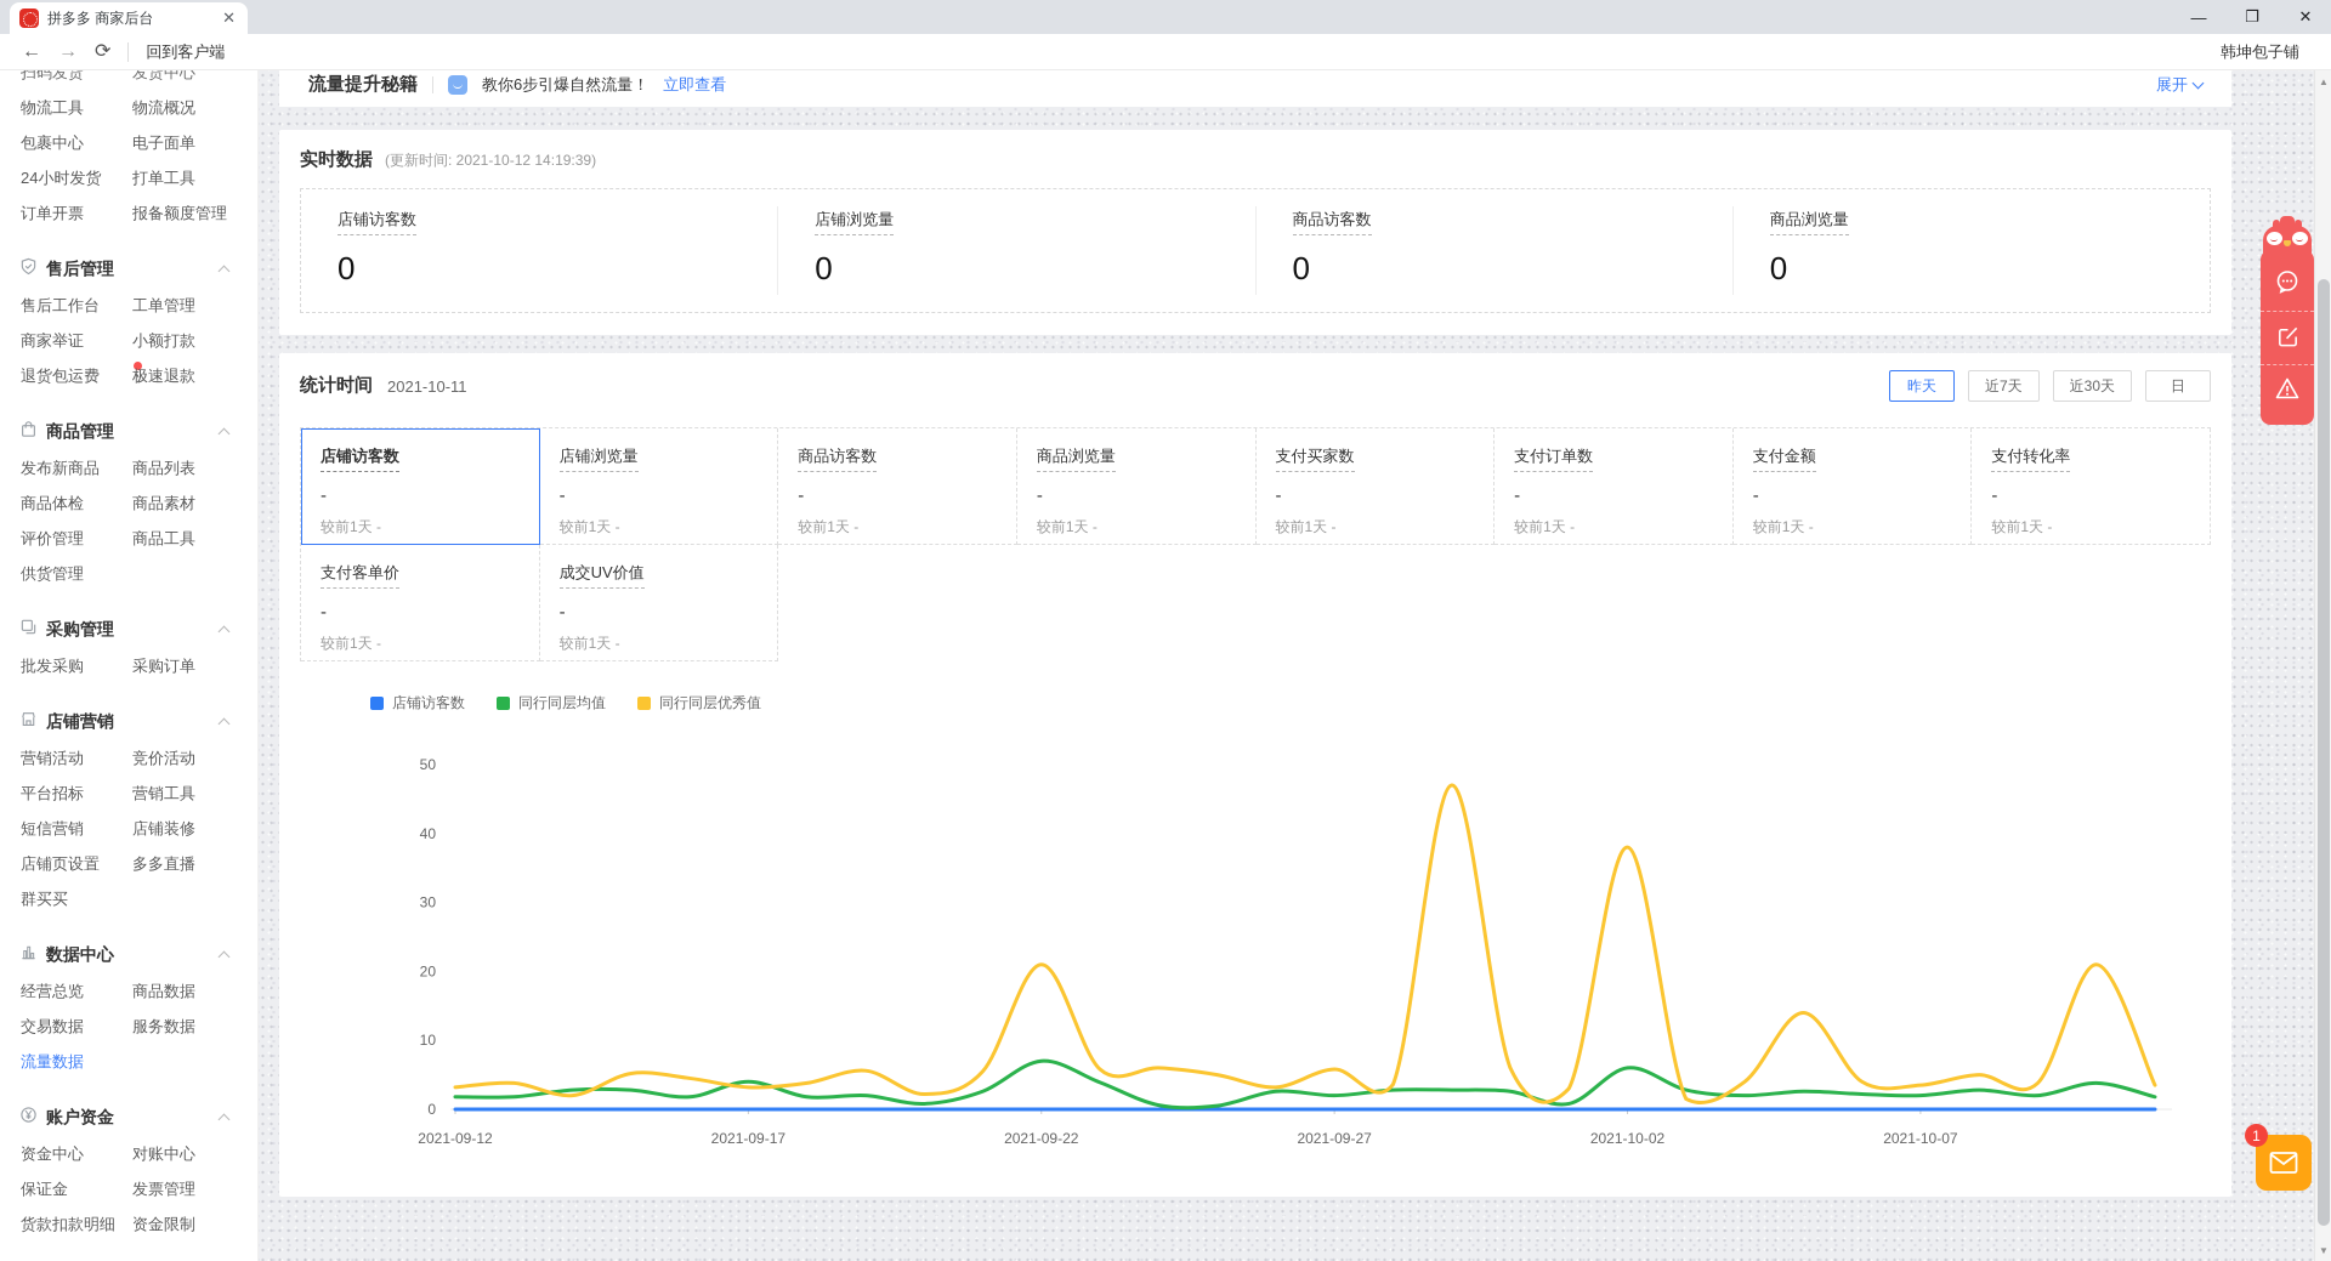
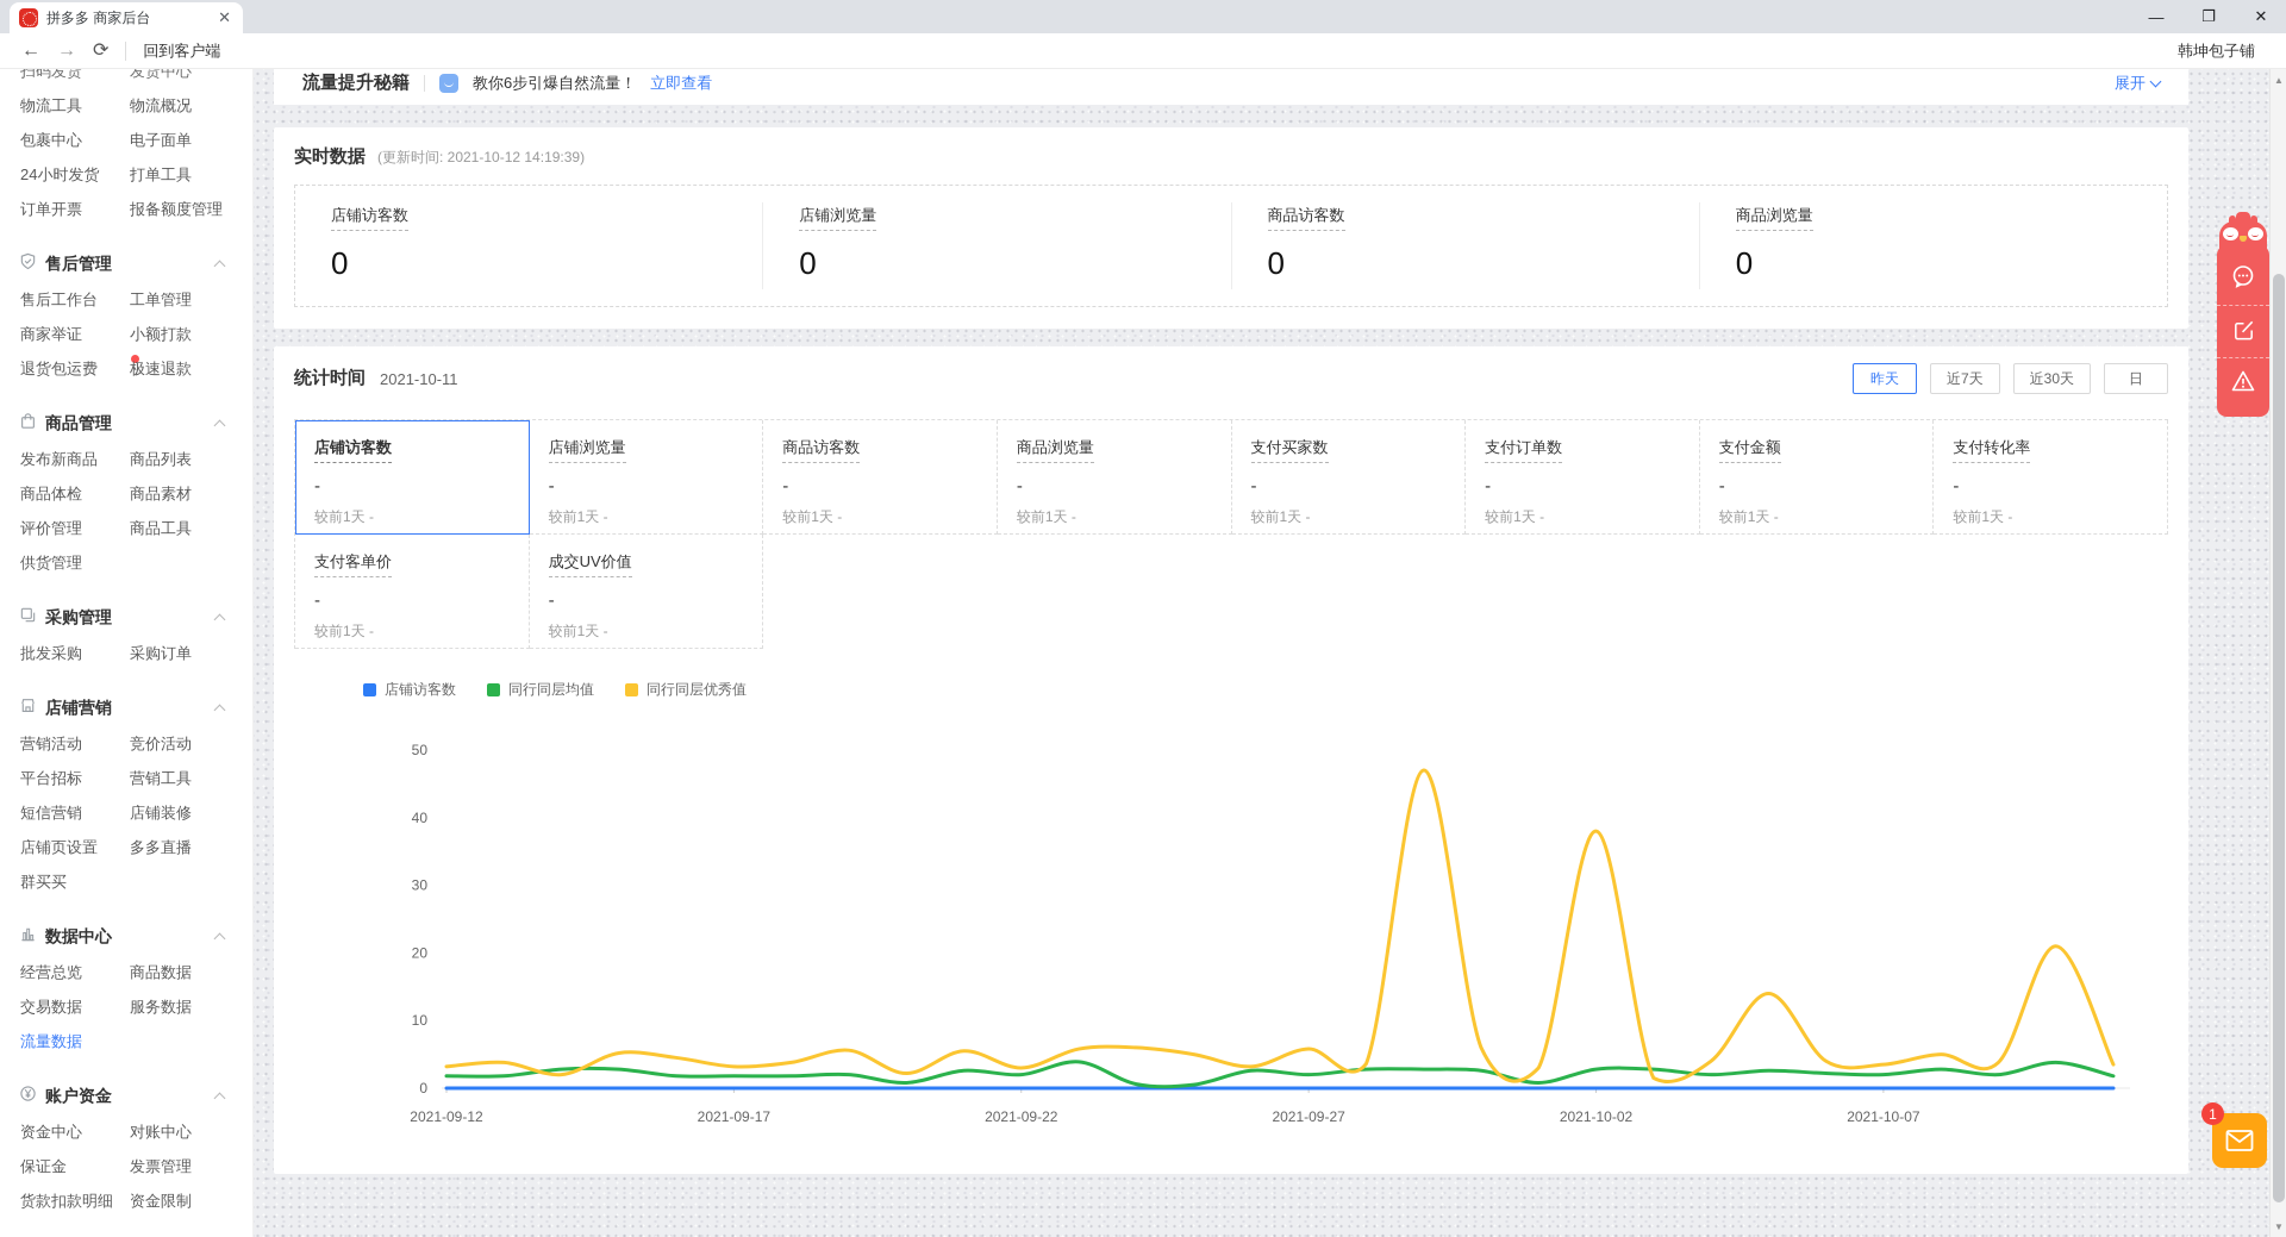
同行同层均值/2021-09-17: 4 -> 2
同行同层均值/2021-09-22: 7 -> 2
同行同层优秀值/2021-09-22: 21 -> 3
同行同层均值/2021-10-02: 6 -> 3
